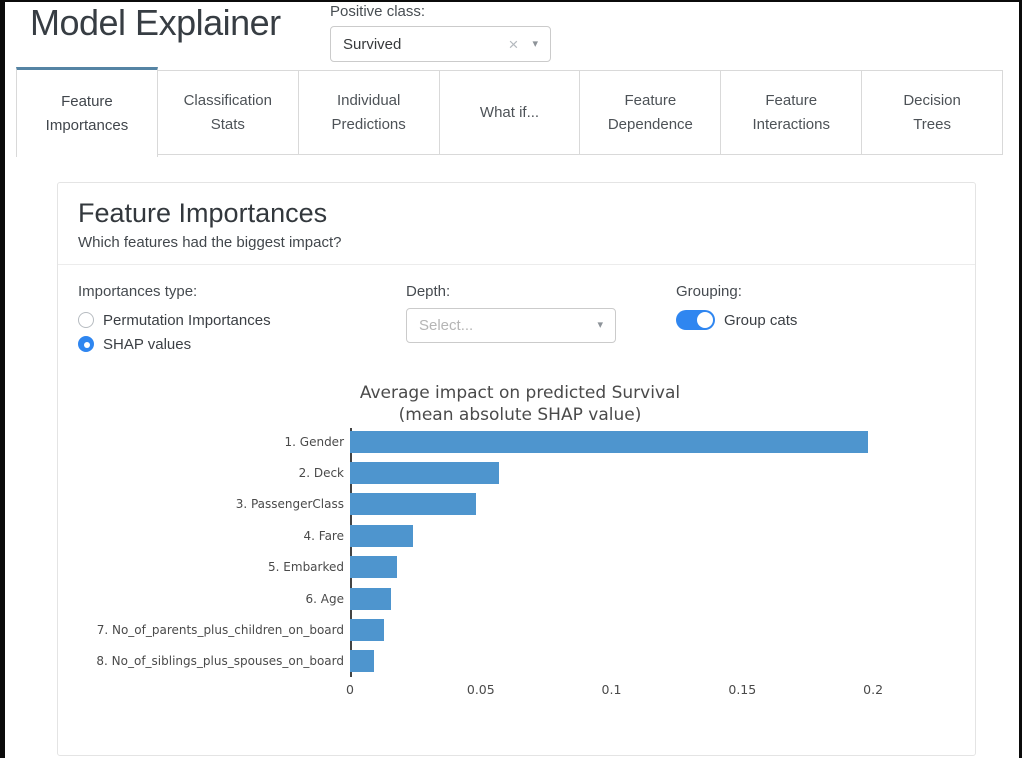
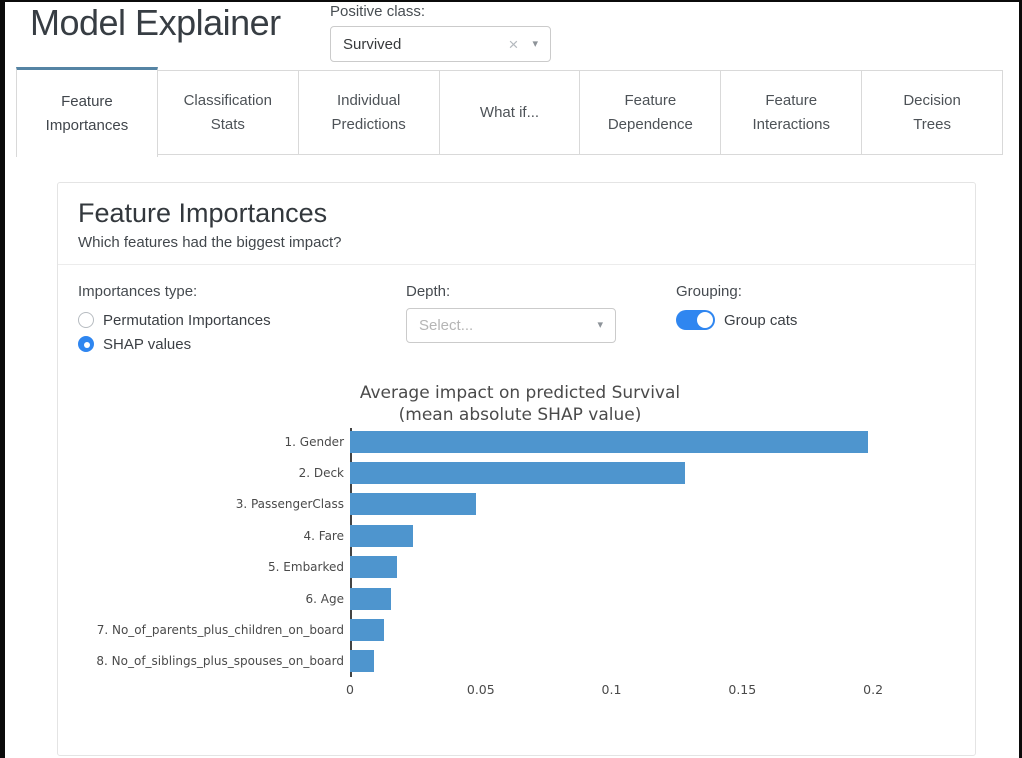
2. Deck: 0.057 -> 0.128
